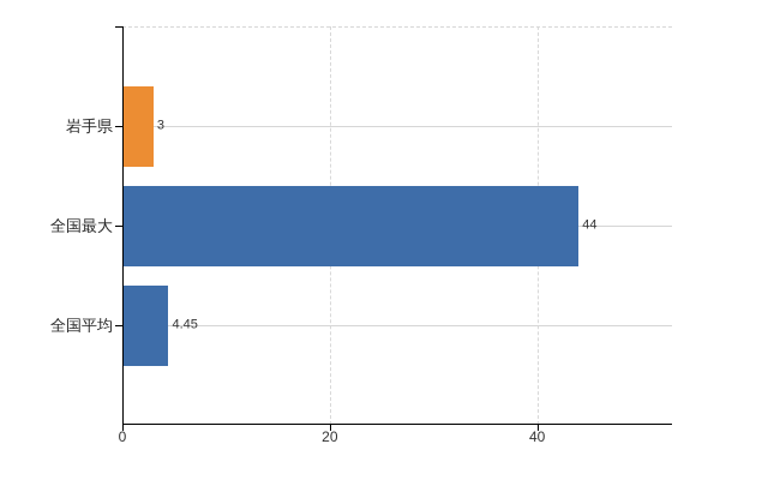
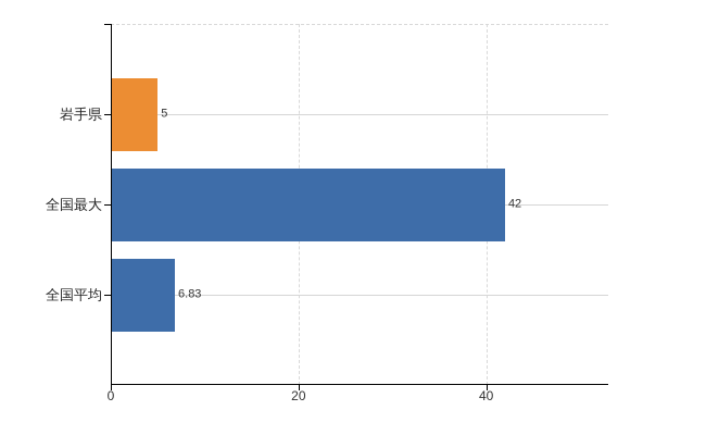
岩手県: 3 -> 5
全国最大: 44 -> 42
全国平均: 4.45 -> 6.83
